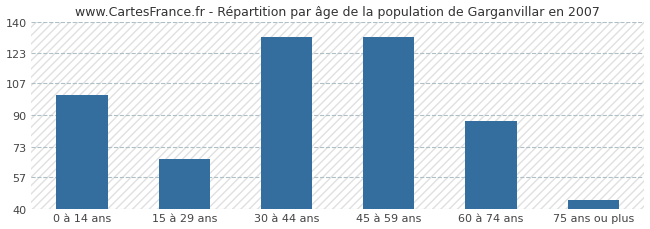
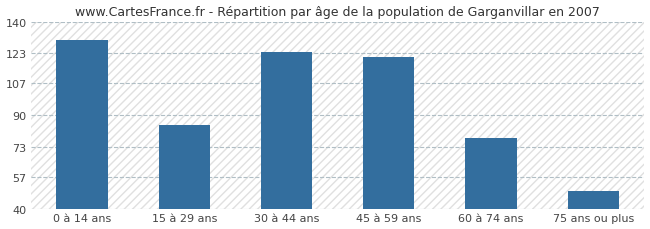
0 à 14 ans: 101 -> 130
15 à 29 ans: 67 -> 85
30 à 44 ans: 132 -> 124
45 à 59 ans: 132 -> 121
60 à 74 ans: 87 -> 78
75 ans ou plus: 45 -> 50
